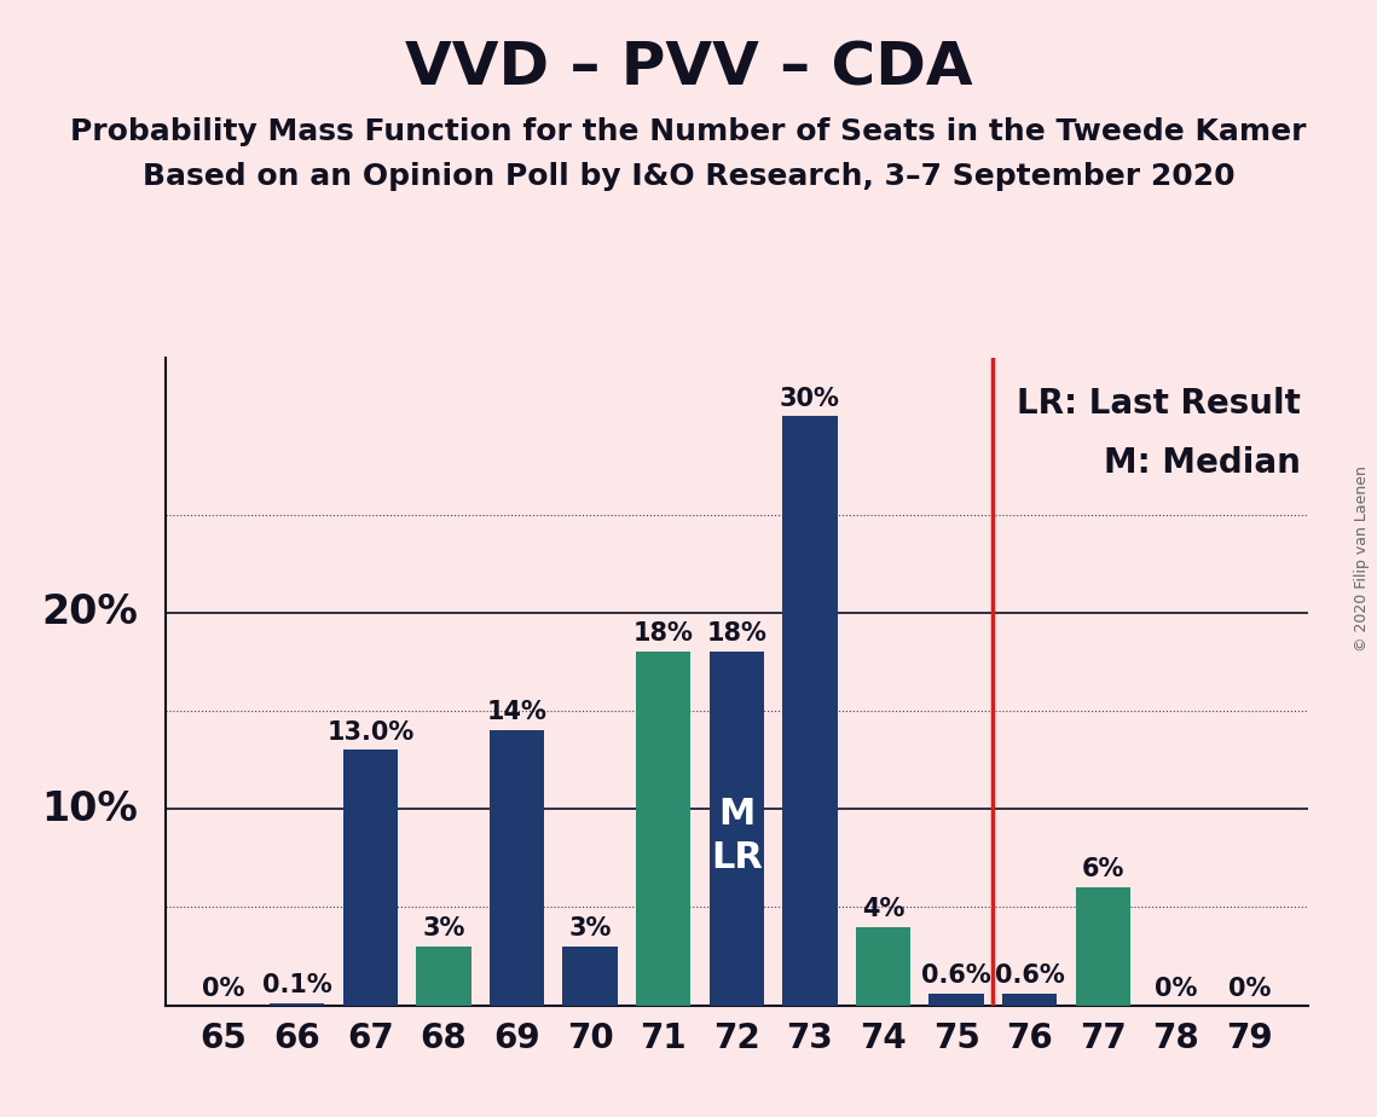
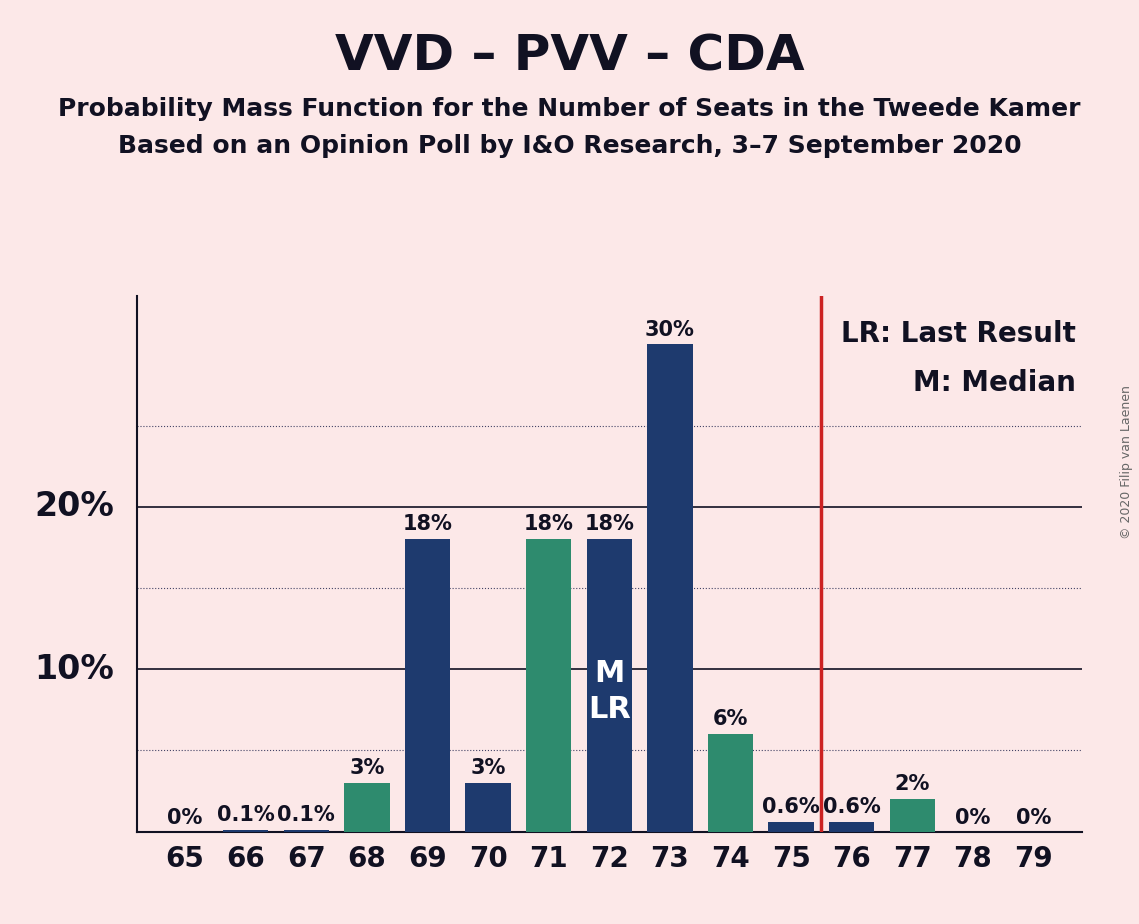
67: 13.0% -> 0.1%
69: 14% -> 18%
74: 4% -> 6%
77: 6% -> 2%
